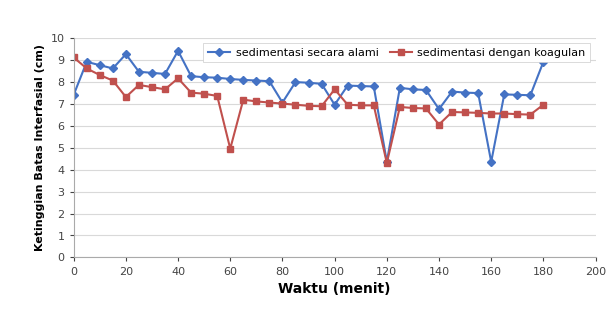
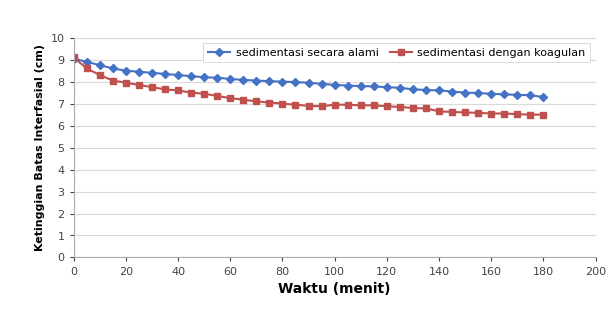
sedimentasi secara alami/0: 7.40 -> 9.05
sedimentasi secara alami/20: 9.25 -> 8.50
sedimentasi dengan koagulan/20: 7.30 -> 7.95
sedimentasi secara alami/40: 9.40 -> 8.30
sedimentasi dengan koagulan/40: 8.15 -> 7.60
sedimentasi dengan koagulan/60: 4.95 -> 7.25
sedimentasi secara alami/80: 7.05 -> 8.00
sedimentasi secara alami/100: 6.95 -> 7.85
sedimentasi dengan koagulan/100: 7.65 -> 6.95
sedimentasi secara alami/120: 4.35 -> 7.75
sedimentasi dengan koagulan/120: 4.30 -> 6.88
sedimentasi secara alami/140: 6.75 -> 7.60
sedimentasi dengan koagulan/140: 6.05 -> 6.65
sedimentasi secara alami/160: 4.35 -> 7.45
sedimentasi secara alami/180: 8.90 -> 7.30
sedimentasi dengan koagulan/180: 6.95 -> 6.50
